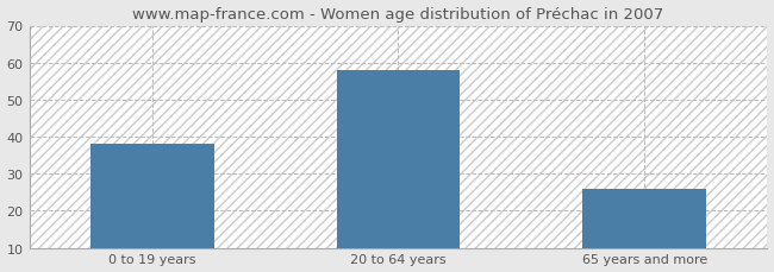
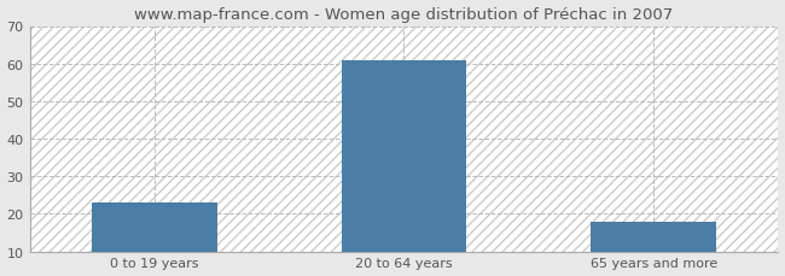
0 to 19 years: 38 -> 23
20 to 64 years: 58 -> 61
65 years and more: 26 -> 18
